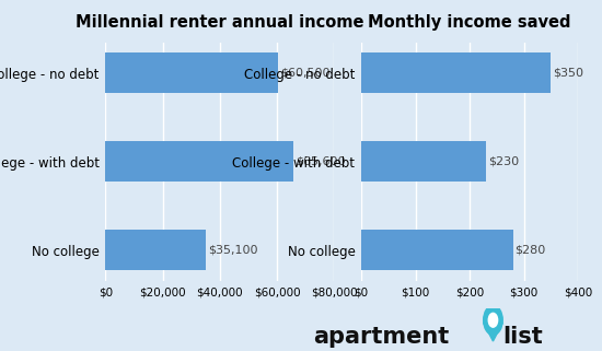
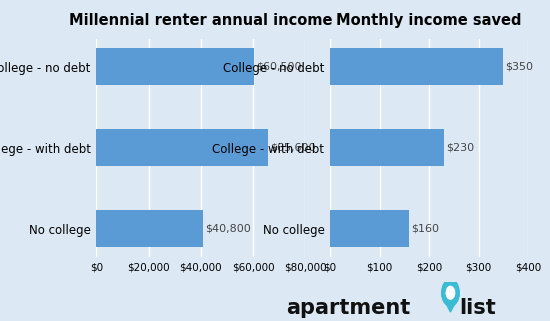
Millennial renter annual income/No college: $35,100 -> $40,800
Monthly income saved/No college: $280 -> $160
